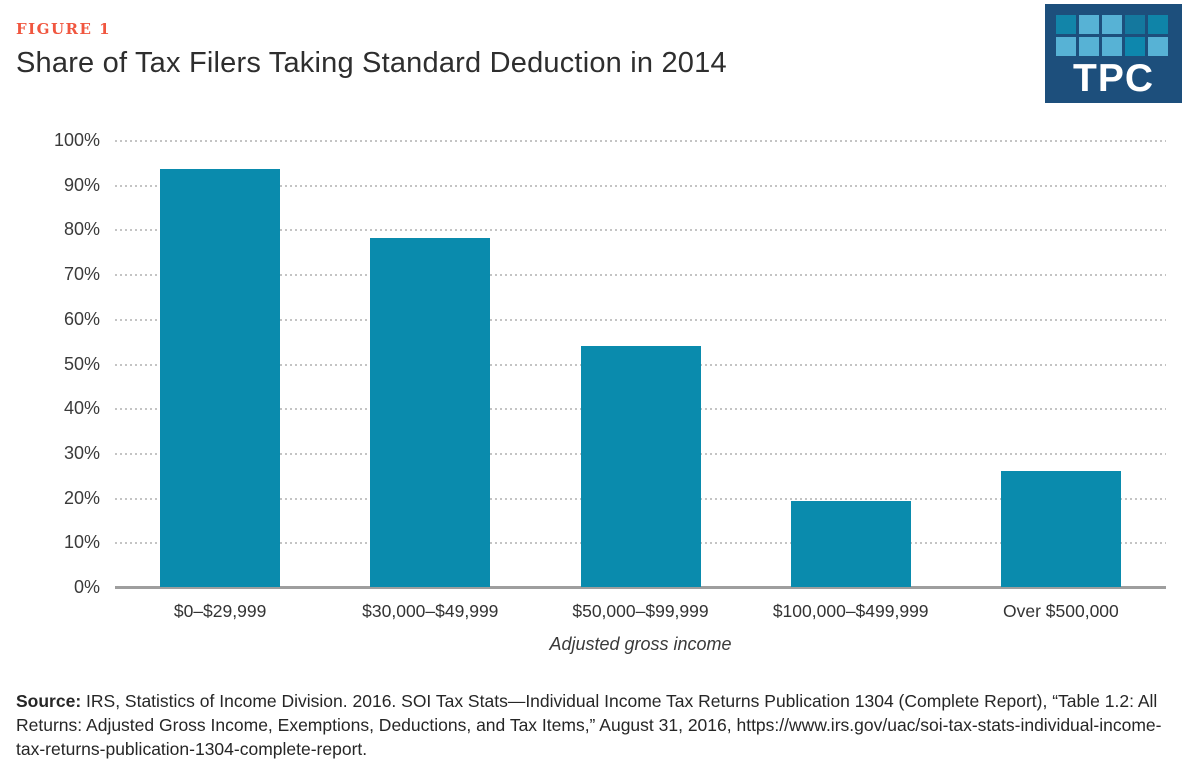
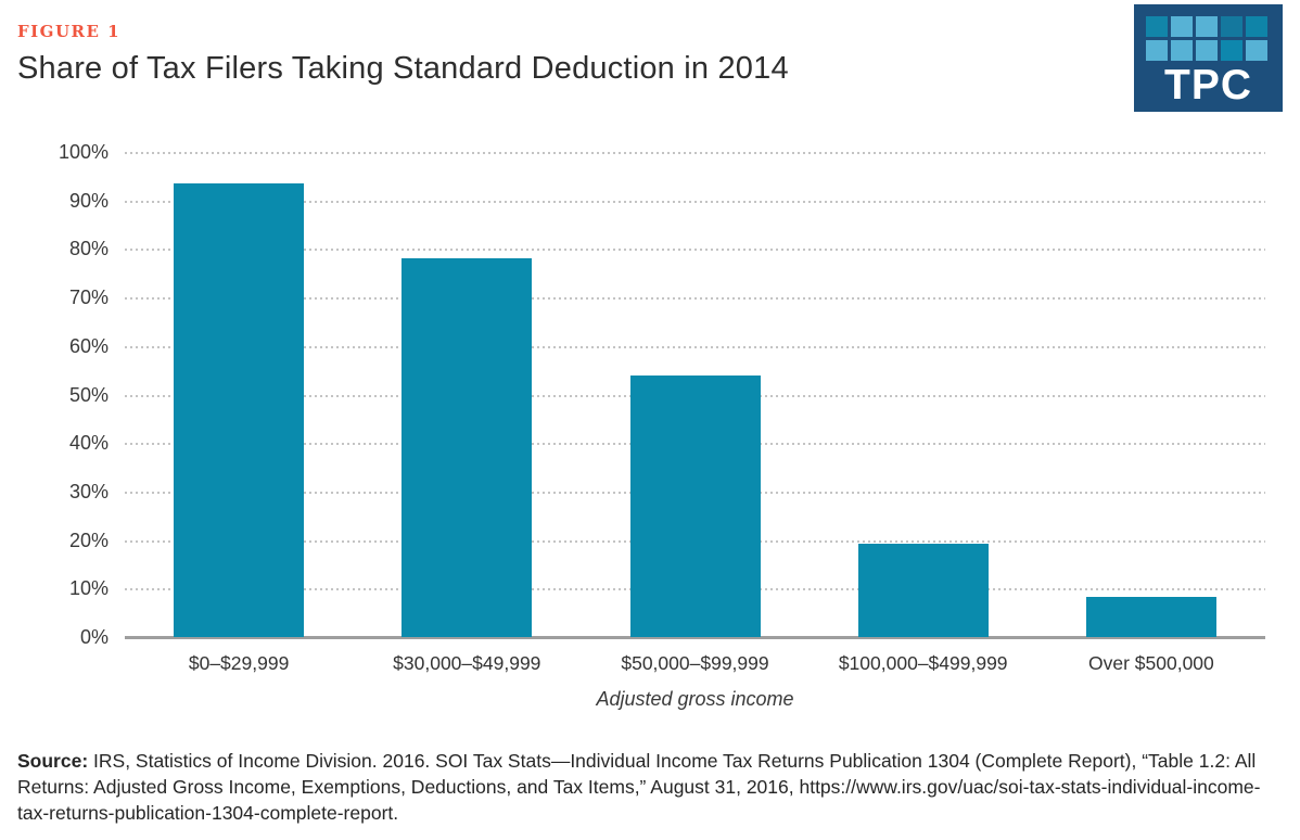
Over $500,000: 26% -> 8%
